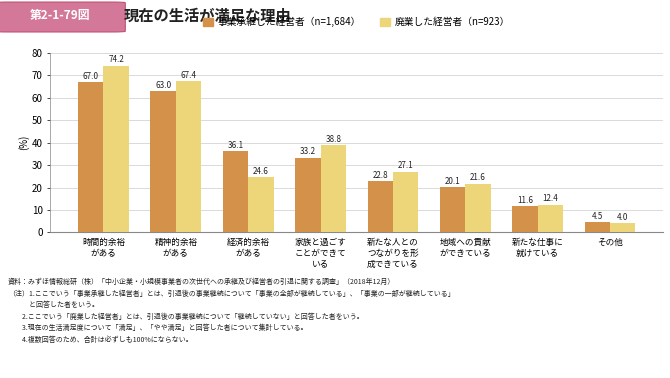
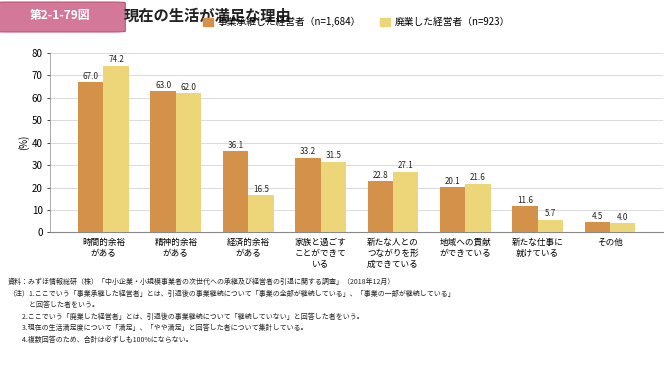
廃業した経営者（n=923）/精神的余裕 がある: 67.4 -> 62.0
廃業した経営者（n=923）/経済的余裕 がある: 24.6 -> 16.5
廃業した経営者（n=923）/家族と過ごす ことができて いる: 38.8 -> 31.5
廃業した経営者（n=923）/新たな仕事に 就けている: 12.4 -> 5.7
